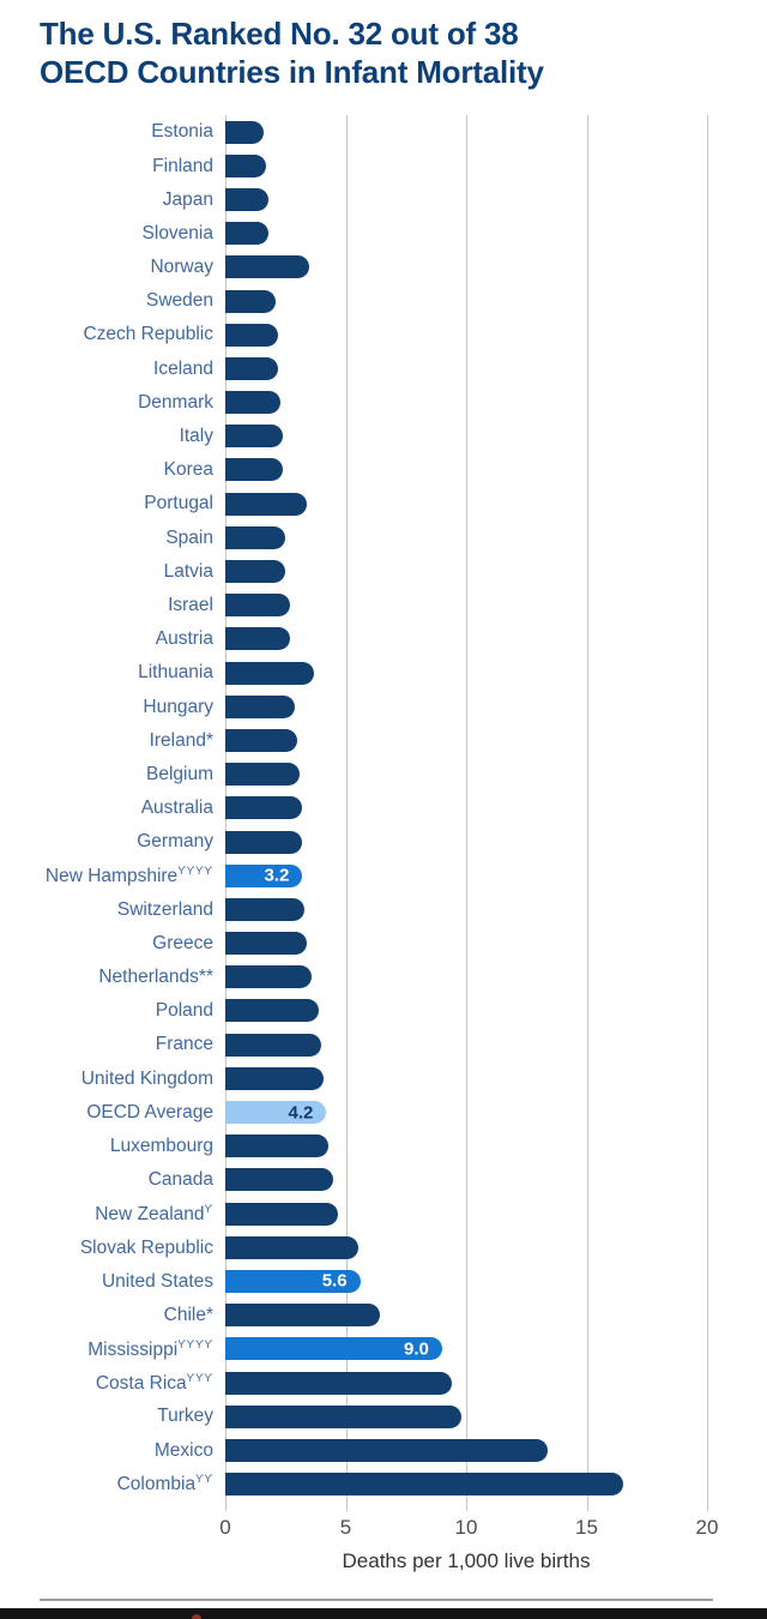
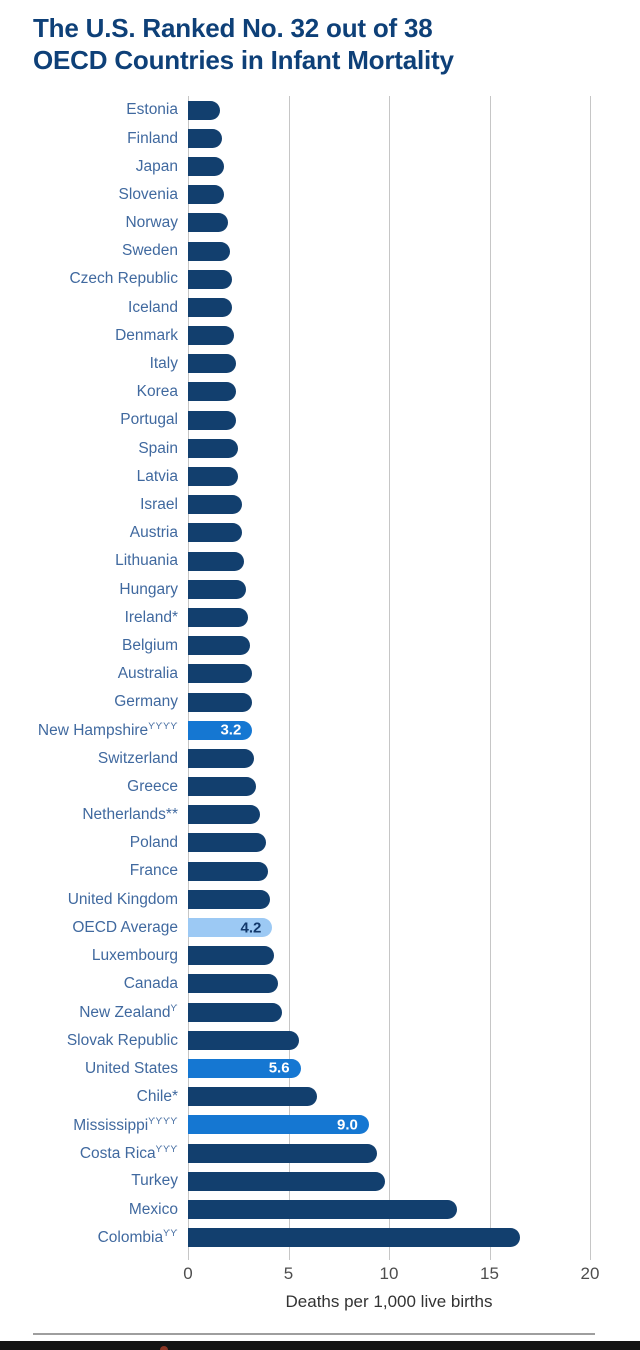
Norway: 3.5 -> 2.0
Portugal: 3.4 -> 2.4
Lithuania: 3.7 -> 2.8
